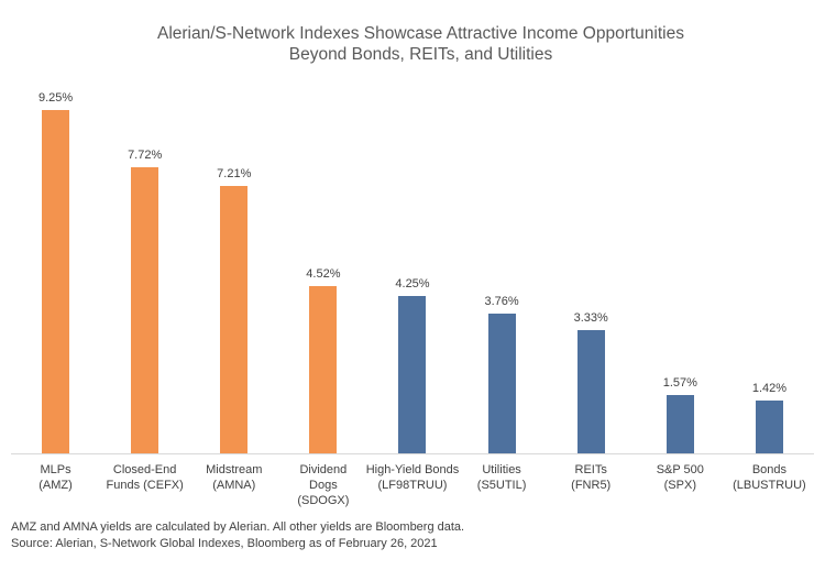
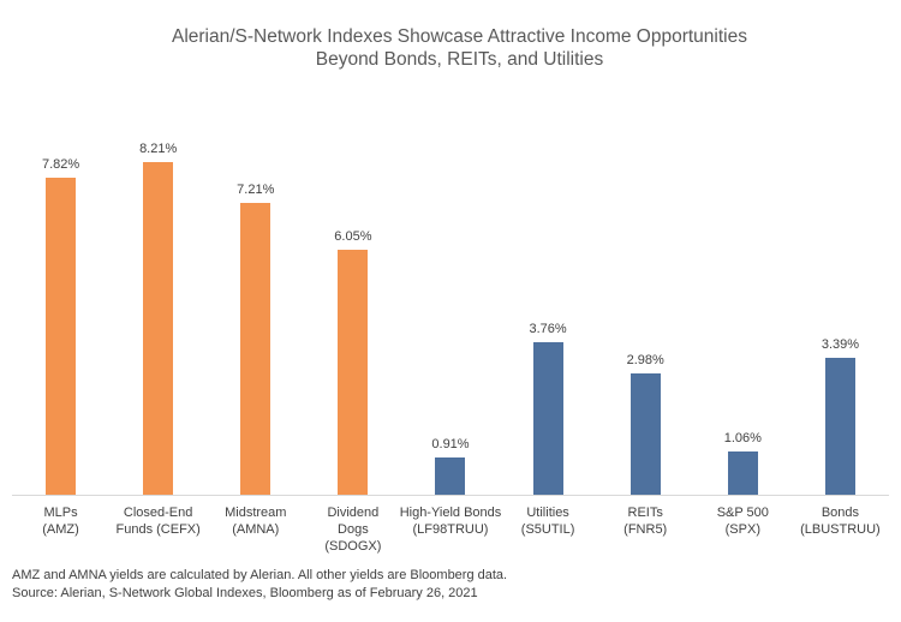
MLPs (AMZ): 9.25% -> 7.82%
Closed-End Funds (CEFX): 7.72% -> 8.21%
Dividend Dogs (SDOGX): 4.52% -> 6.05%
High-Yield Bonds (LF98TRUU): 4.25% -> 0.91%
REITs (FNR5): 3.33% -> 2.98%
S&P 500 (SPX): 1.57% -> 1.06%
Bonds (LBUSTRUU): 1.42% -> 3.39%
